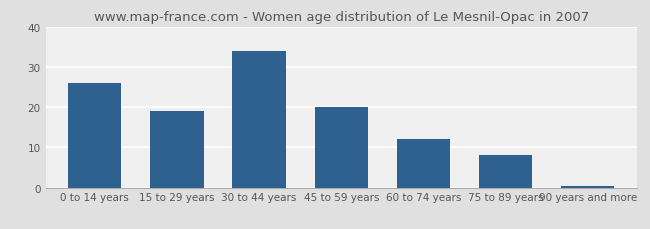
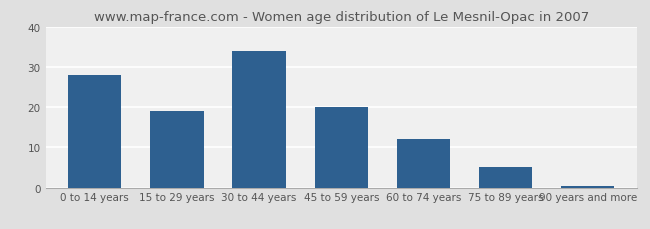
0 to 14 years: 26.0 -> 28.0
75 to 89 years: 8.0 -> 5.0
